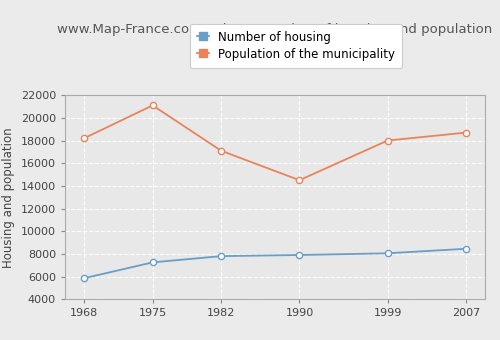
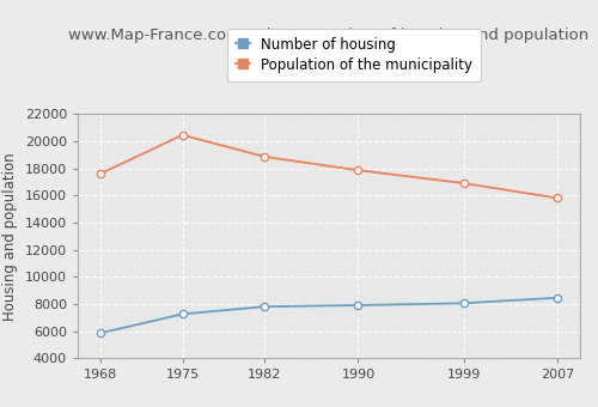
Population of the municipality/1968: 18200 -> 17600
Population of the municipality/1975: 21100 -> 20400
Population of the municipality/1982: 17100 -> 18800
Population of the municipality/1990: 14500 -> 17800
Population of the municipality/1999: 18000 -> 16900
Population of the municipality/2007: 18700 -> 15800
